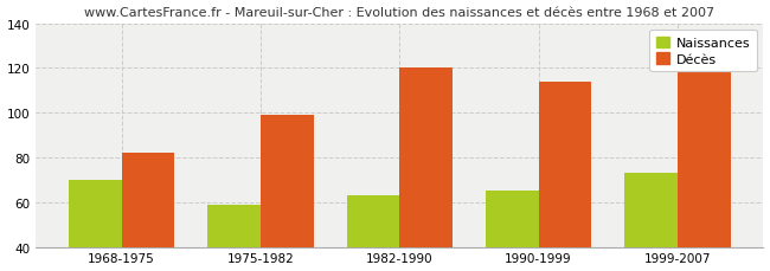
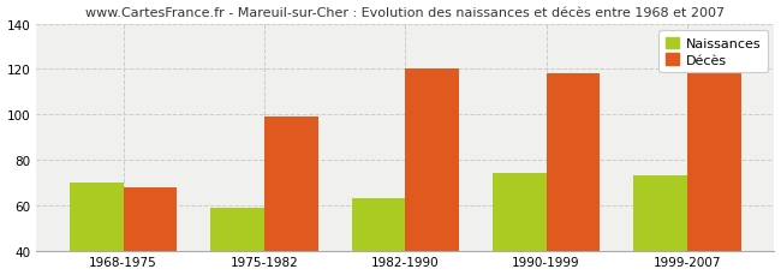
Décès/1968-1975: 82 -> 68
Naissances/1990-1999: 65 -> 74
Décès/1990-1999: 114 -> 118
